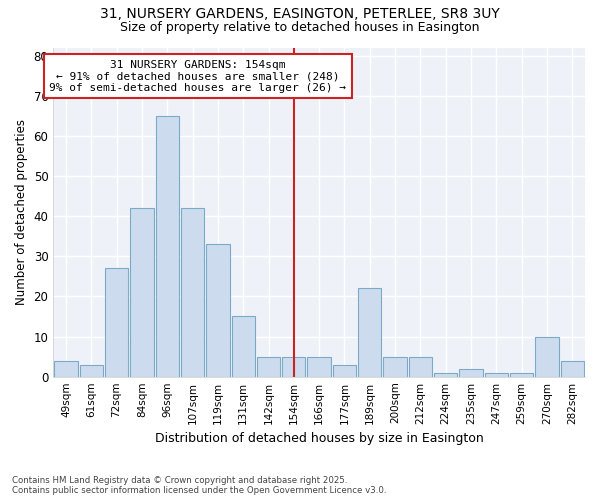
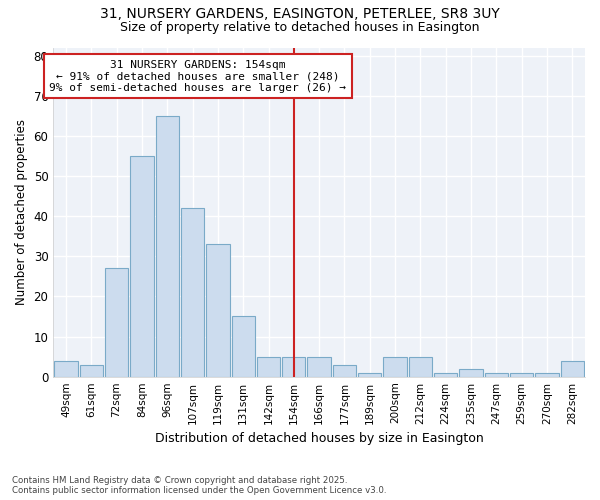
84sqm: 42 -> 55
189sqm: 22 -> 1
270sqm: 10 -> 1
